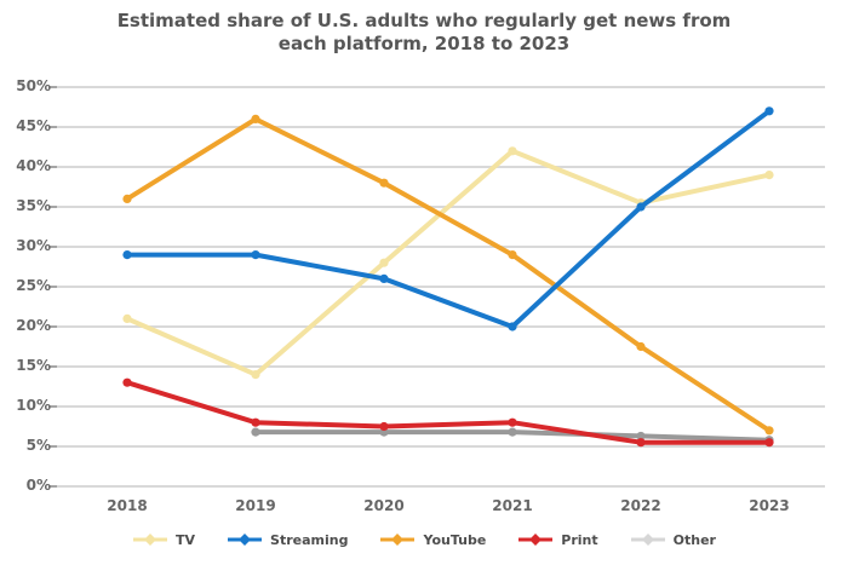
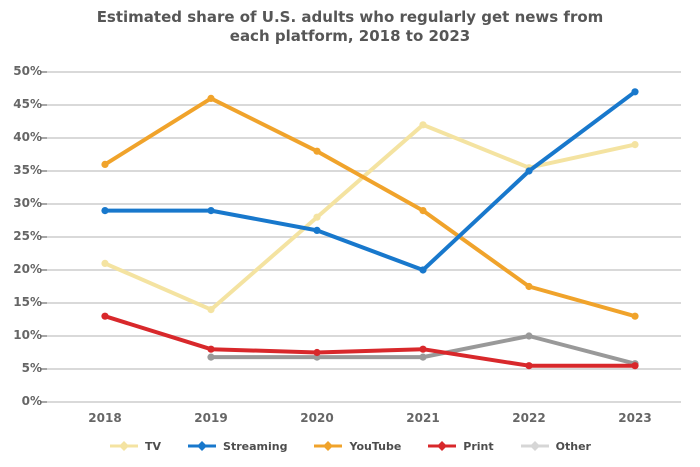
Other/2022: 6% -> 10%
YouTube/2023: 7% -> 13%
